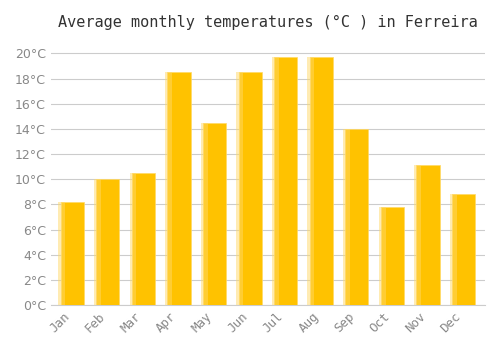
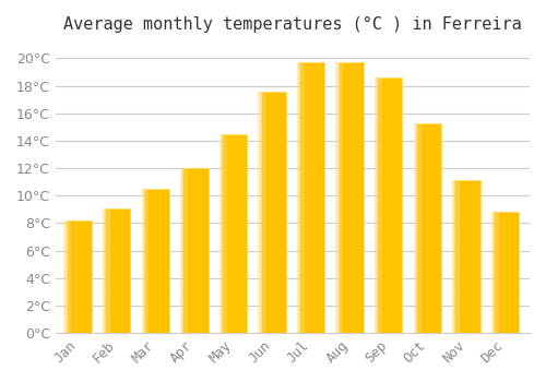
Feb: 10.0°C -> 9.1°C
Apr: 18.5°C -> 12.0°C
Jun: 18.5°C -> 17.6°C
Sep: 14.0°C -> 18.6°C
Oct: 7.8°C -> 15.3°C
